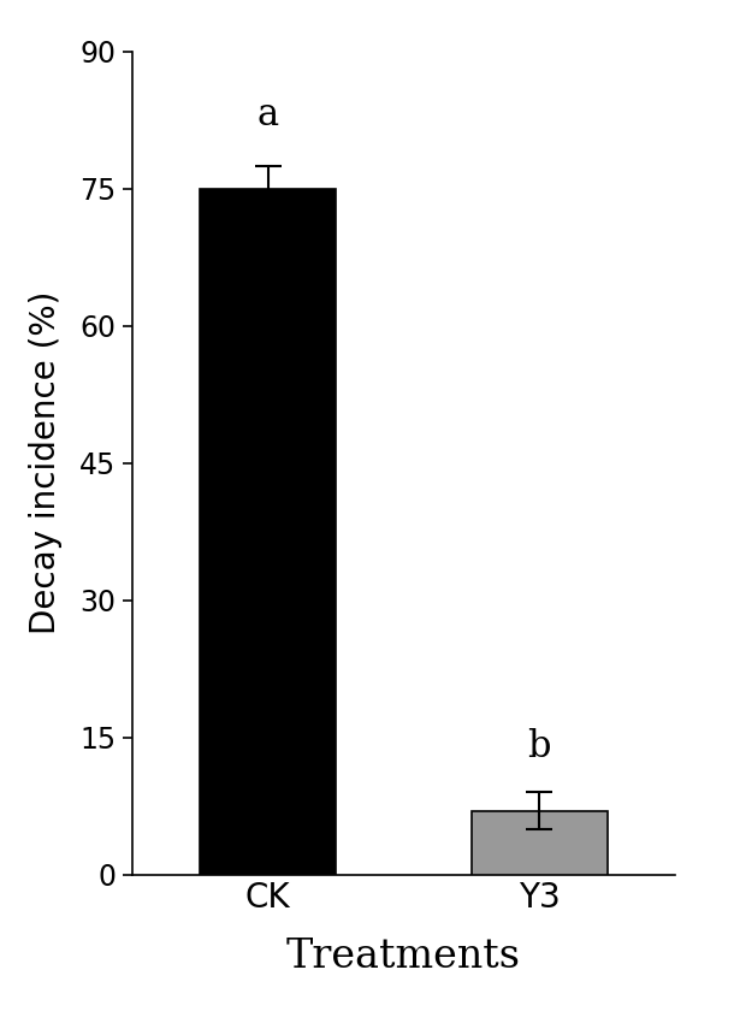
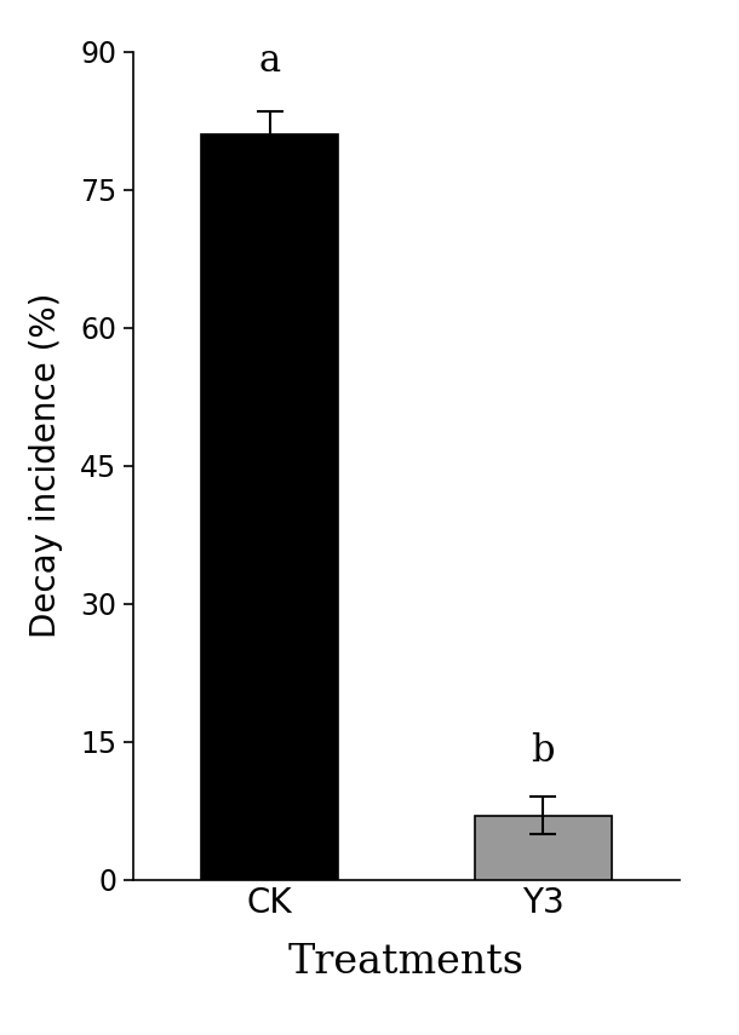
CK: 75 -> 81
